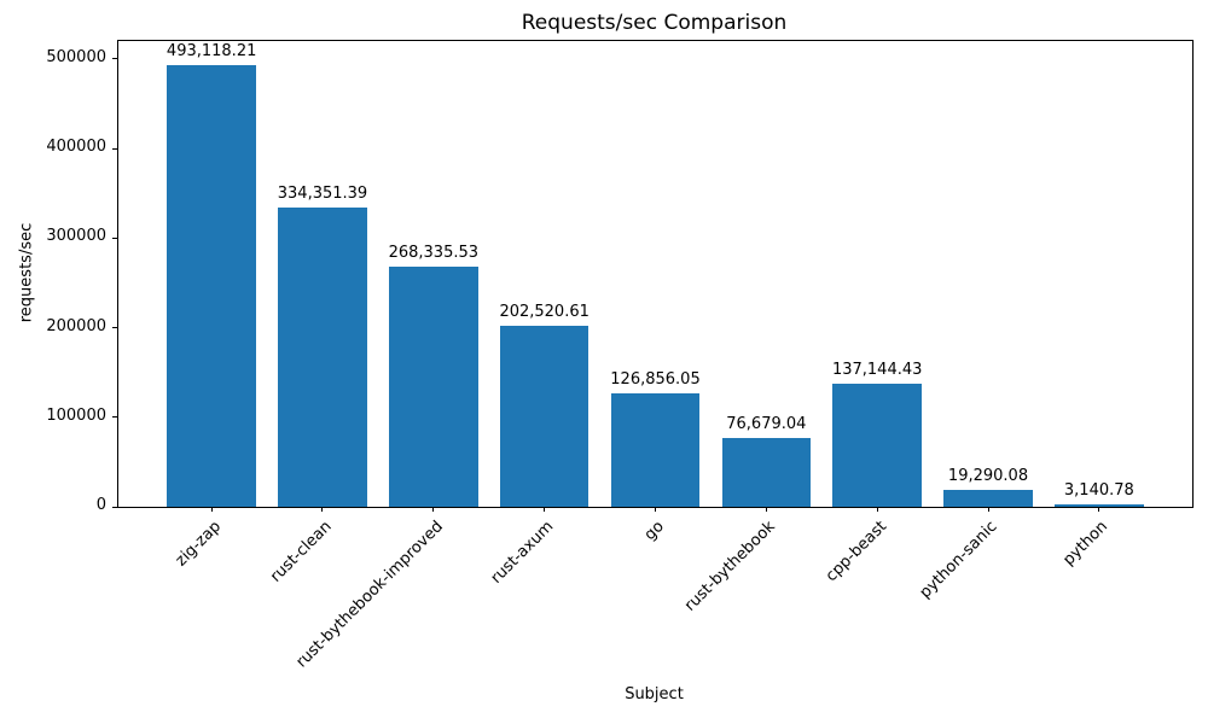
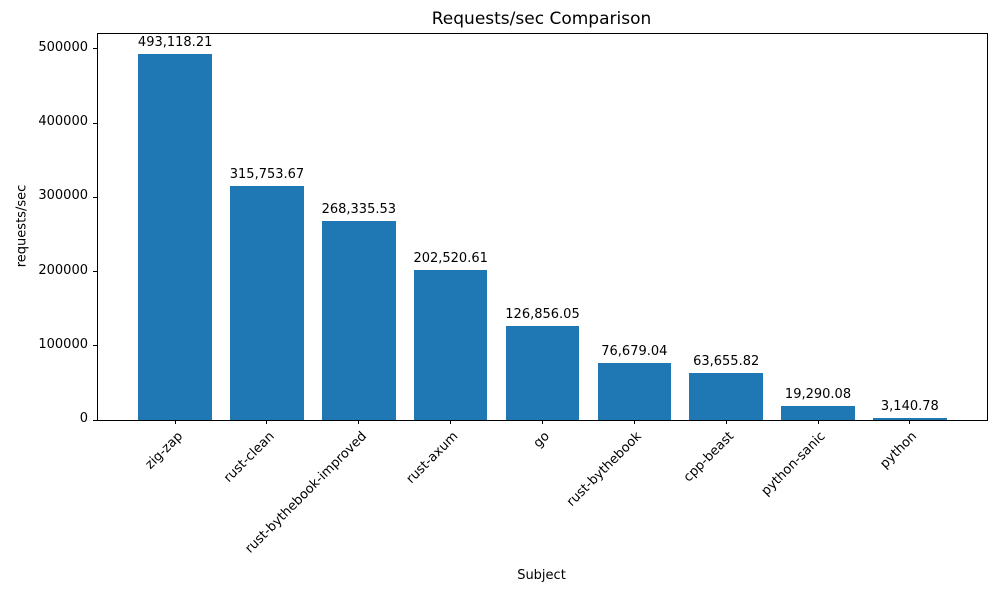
rust-clean: 334,351.39 -> 315,753.67
cpp-beast: 137,144.43 -> 63,655.82
